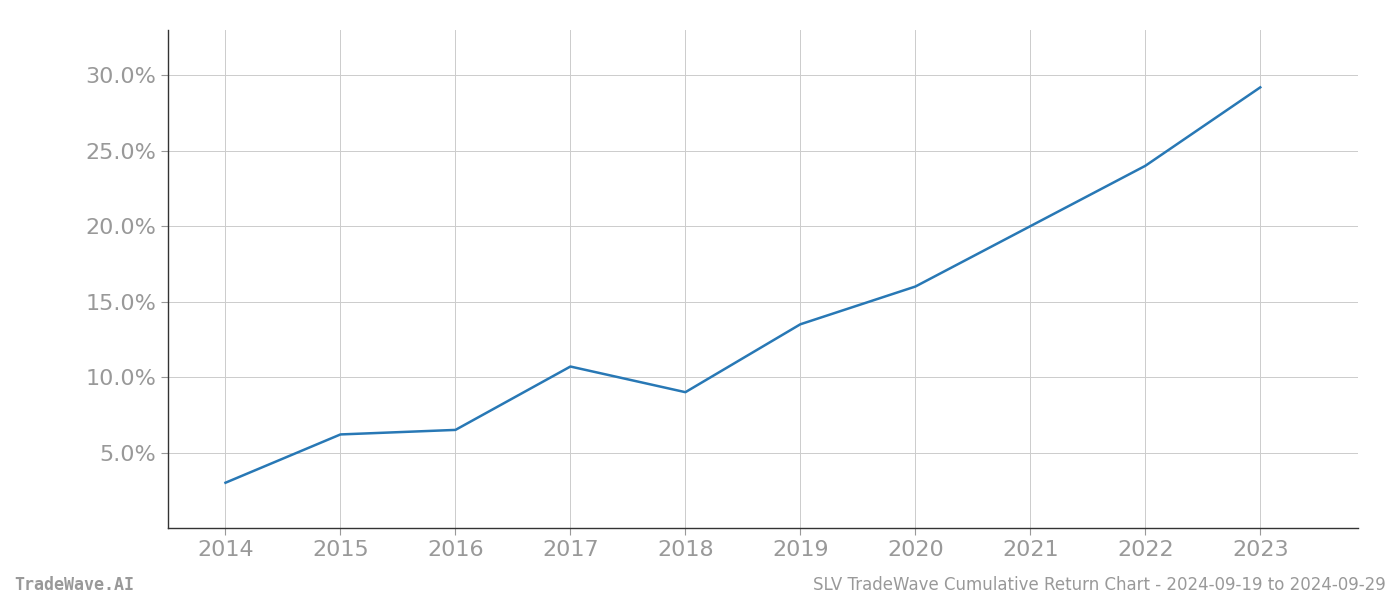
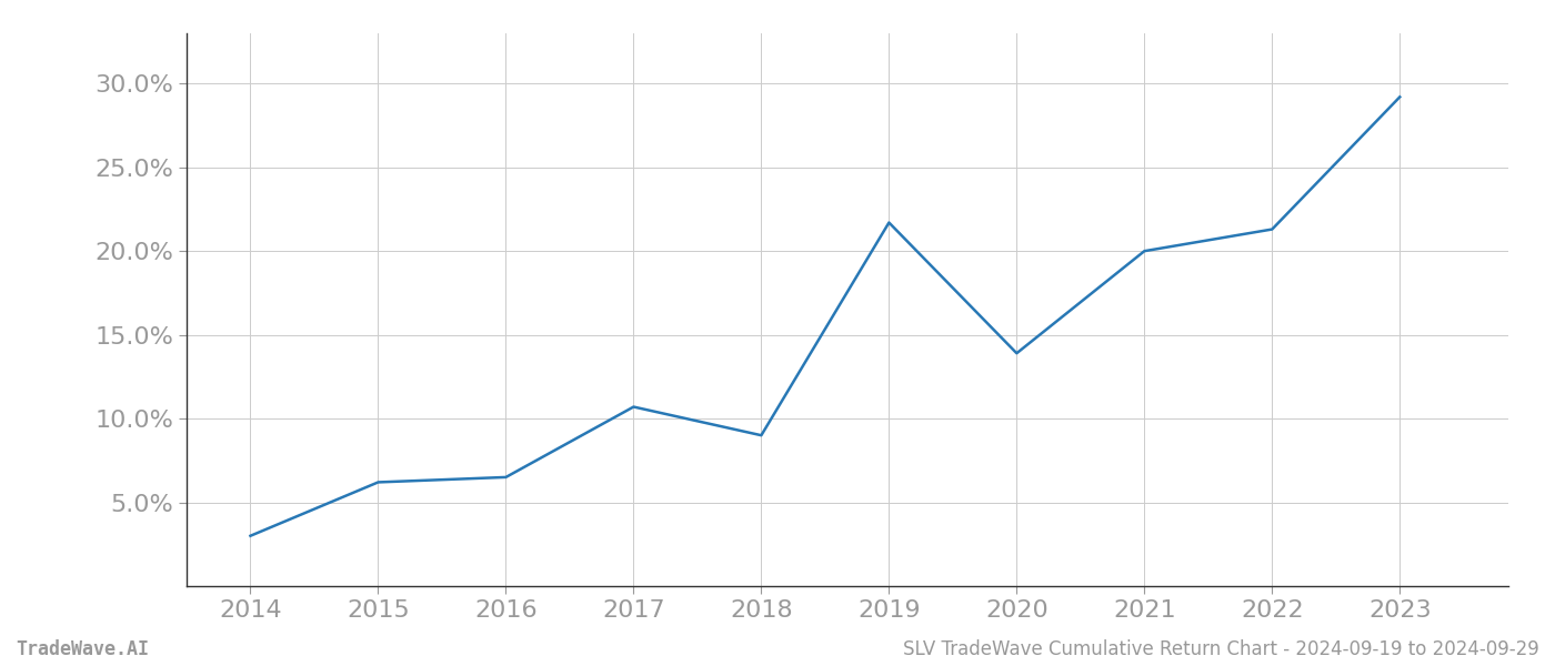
2019: 13.5% -> 21.7%
2020: 16.0% -> 13.9%
2022: 24.0% -> 21.3%
